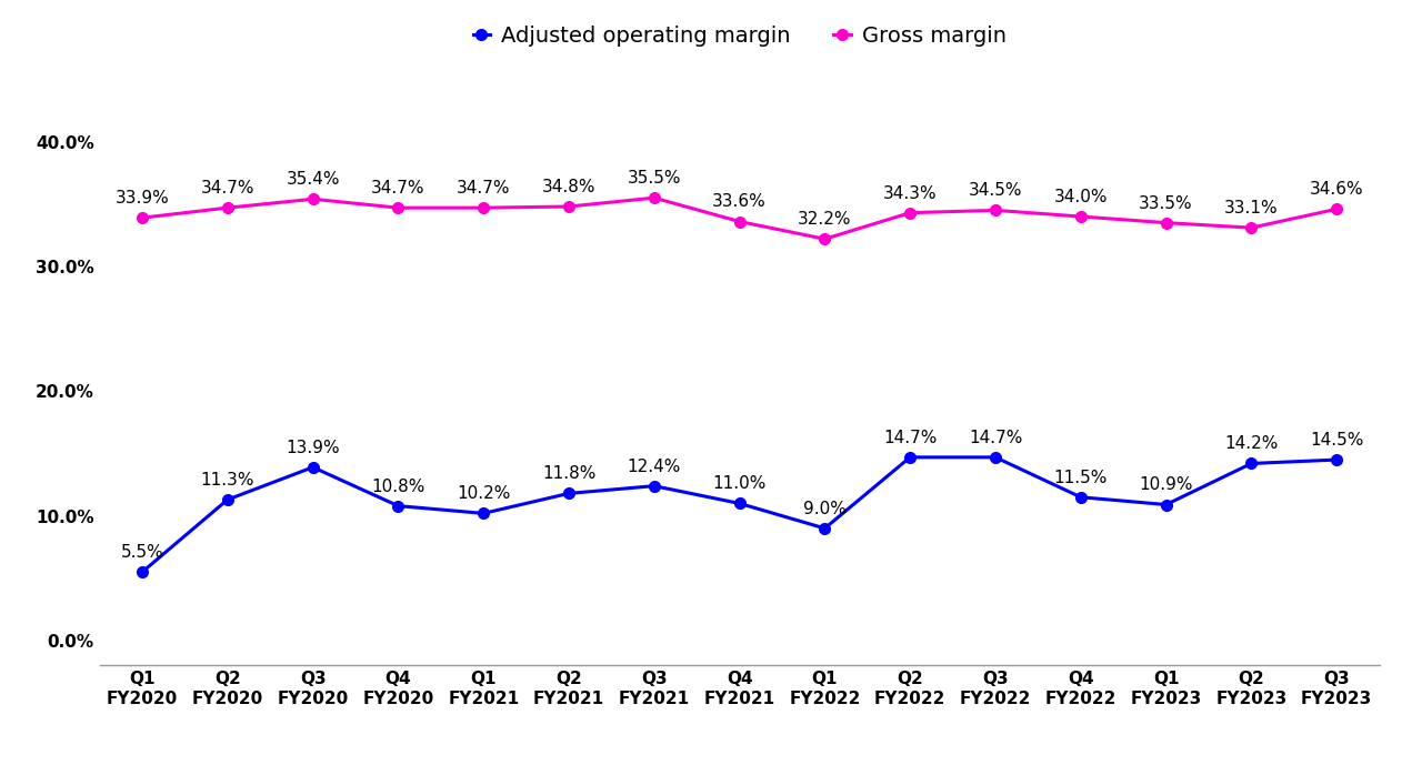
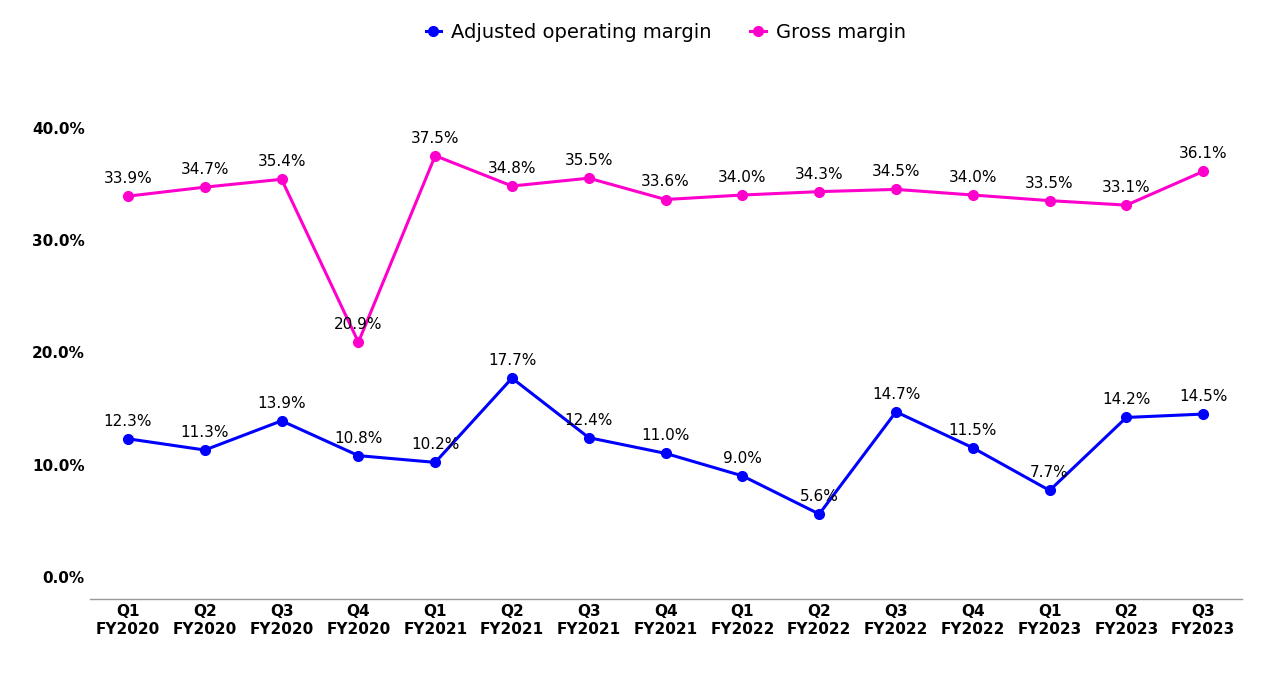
Adjusted operating margin/Q1 FY2020: 5.5% -> 12.3%
Gross margin/Q4 FY2020: 34.7% -> 20.9%
Gross margin/Q1 FY2021: 34.7% -> 37.5%
Adjusted operating margin/Q2 FY2021: 11.8% -> 17.7%
Gross margin/Q1 FY2022: 32.2% -> 34.0%
Adjusted operating margin/Q2 FY2022: 14.7% -> 5.6%
Adjusted operating margin/Q1 FY2023: 10.9% -> 7.7%
Gross margin/Q3 FY2023: 34.6% -> 36.1%
